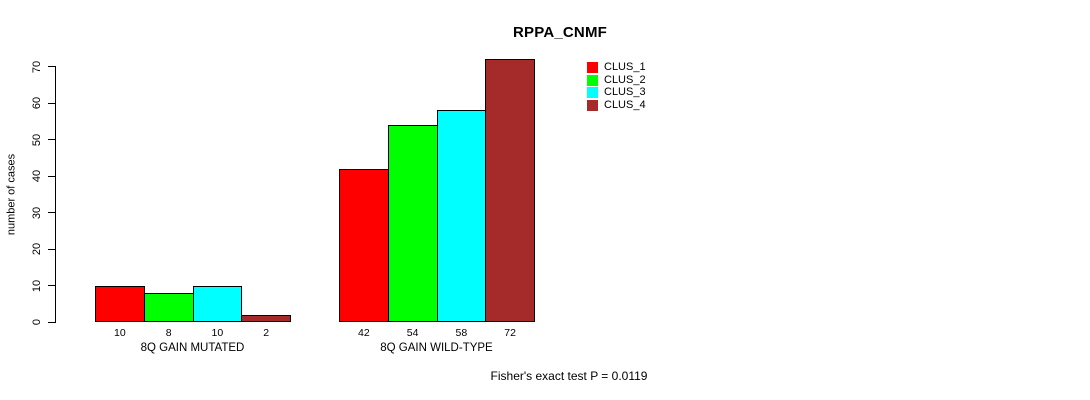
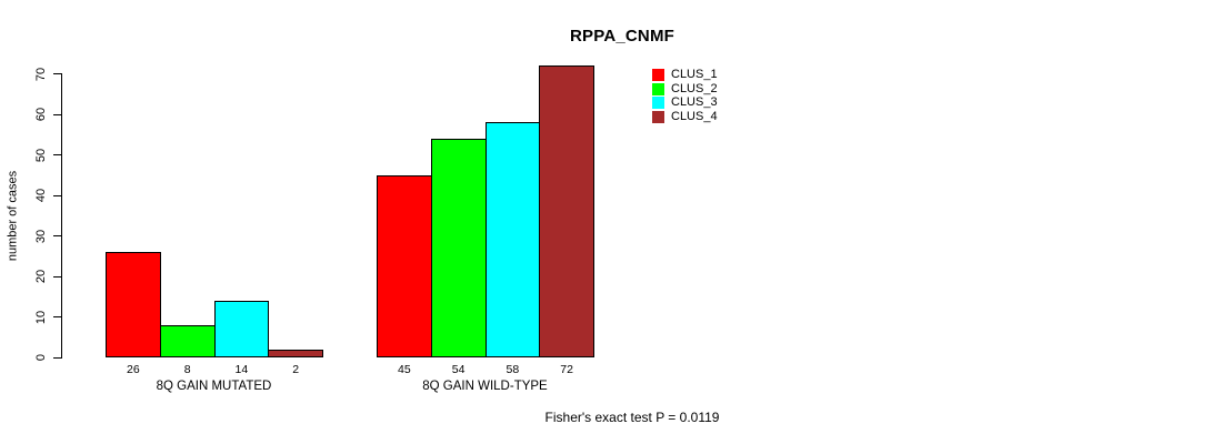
CLUS_1/8Q GAIN MUTATED: 10 -> 26
CLUS_3/8Q GAIN MUTATED: 10 -> 14
CLUS_1/8Q GAIN WILD-TYPE: 42 -> 45
